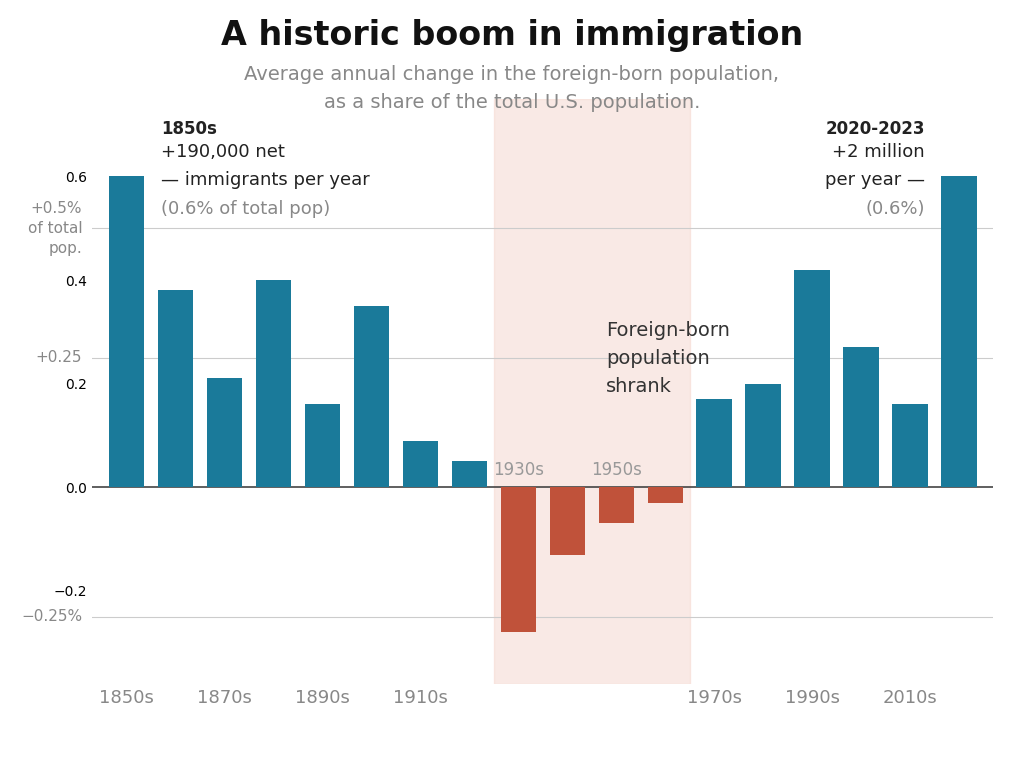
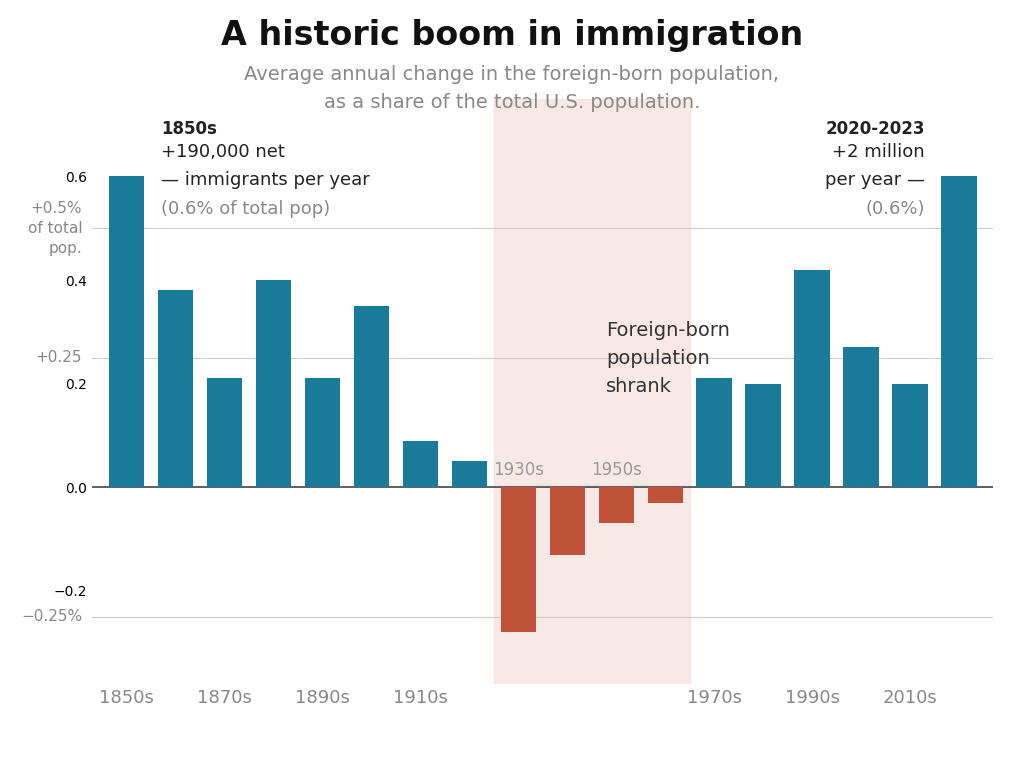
1890s: 0.16 -> 0.21
1970s: 0.17 -> 0.21
2010s: 0.16 -> 0.20
